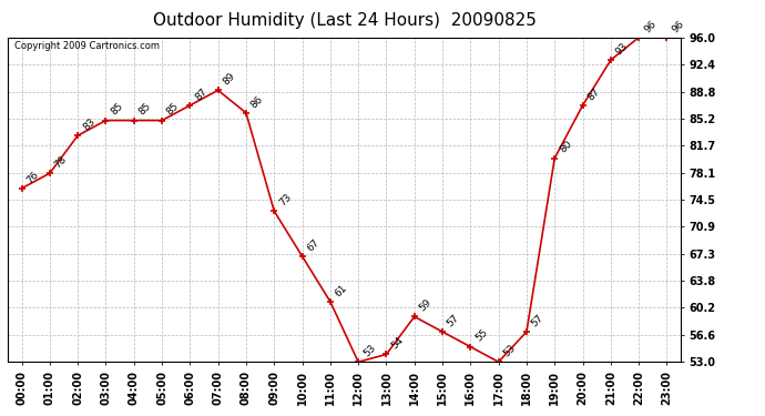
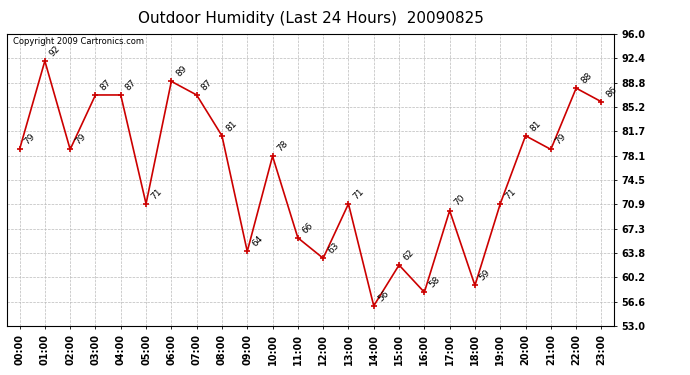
00:00: 76 -> 79
01:00: 78 -> 92
02:00: 83 -> 79
03:00: 85 -> 87
04:00: 85 -> 87
05:00: 85 -> 71
06:00: 87 -> 89
07:00: 89 -> 87
08:00: 86 -> 81
09:00: 73 -> 64
10:00: 67 -> 78
11:00: 61 -> 66
12:00: 53 -> 63
13:00: 54 -> 71
14:00: 59 -> 56
15:00: 57 -> 62
16:00: 55 -> 58
17:00: 53 -> 70
18:00: 57 -> 59
19:00: 80 -> 71
20:00: 87 -> 81
21:00: 93 -> 79
22:00: 96 -> 88
23:00: 96 -> 86
